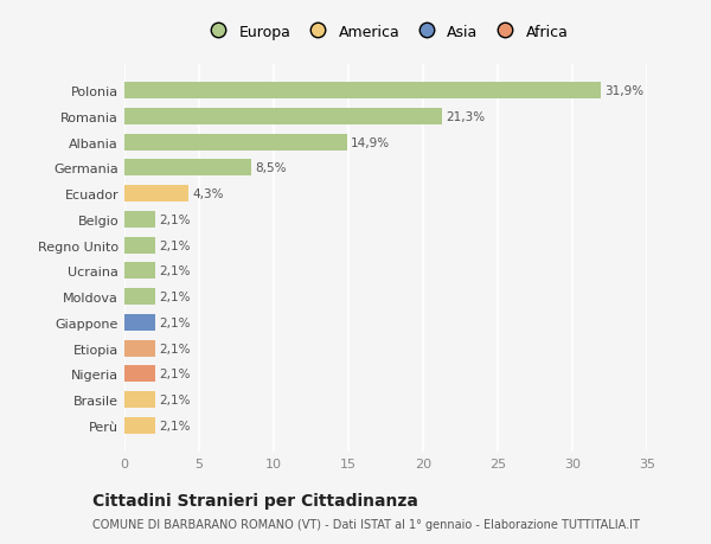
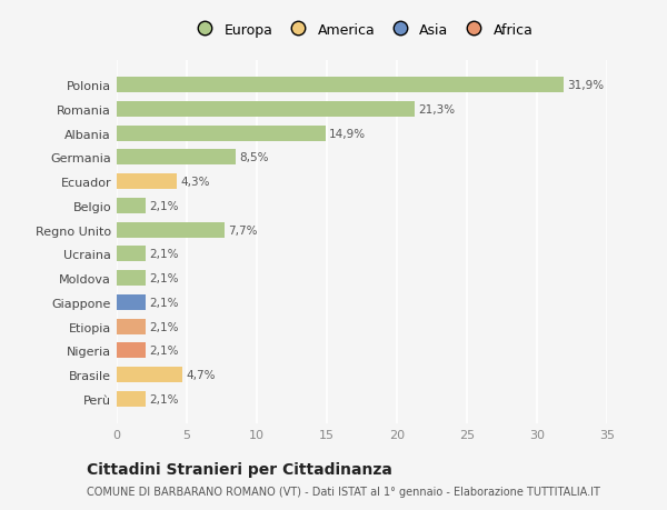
Regno Unito: 2,1% -> 7,7%
Brasile: 2,1% -> 4,7%
